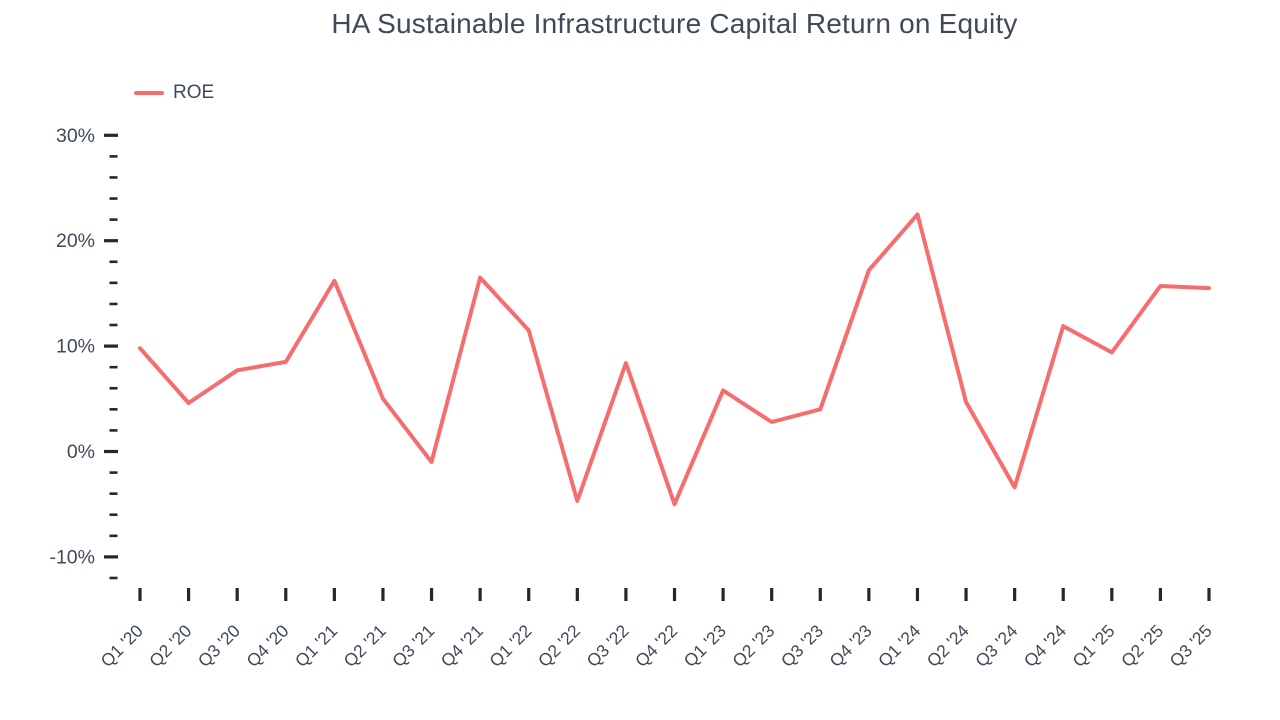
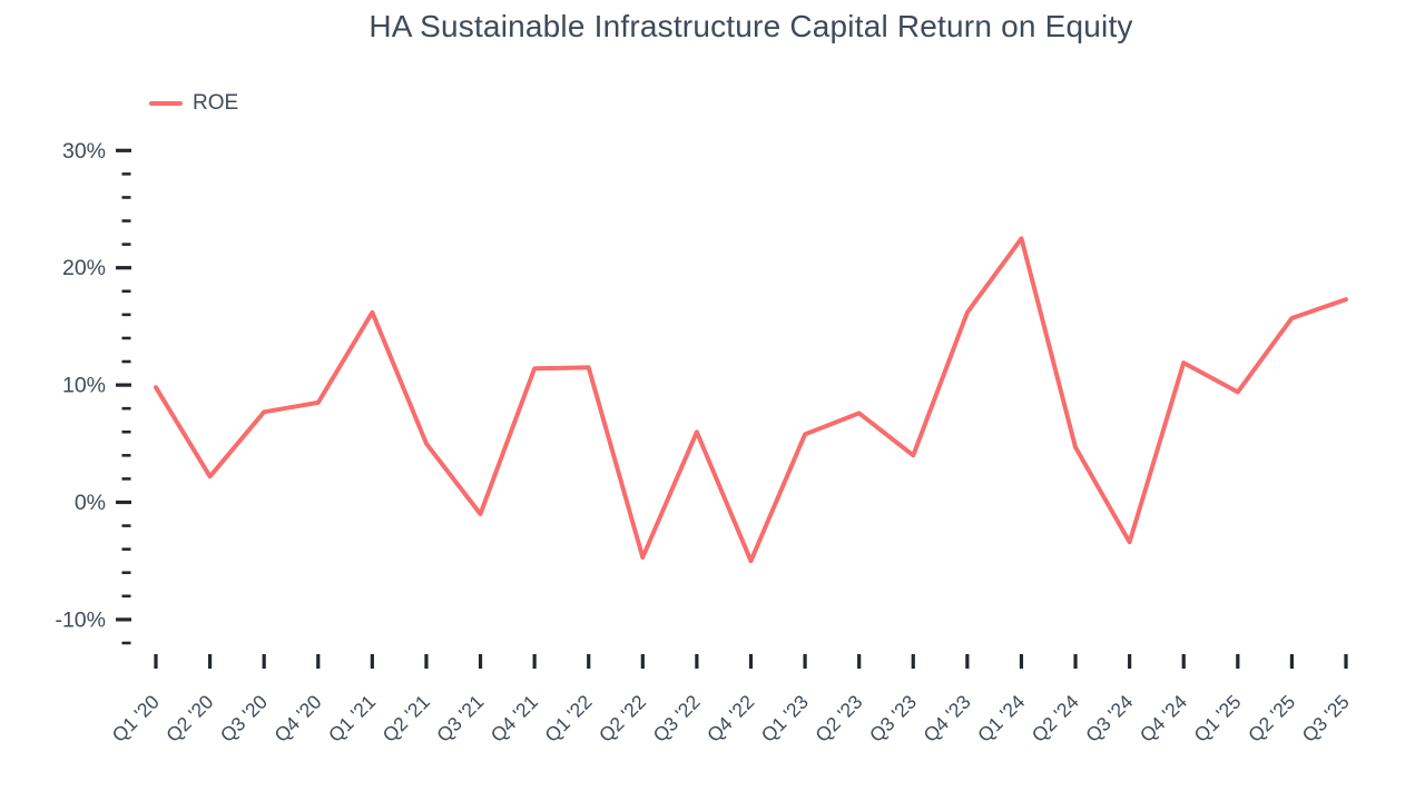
Q2 '20: 4.6% -> 2.2%
Q4 '21: 16.5% -> 11.4%
Q3 '22: 8.4% -> 6.0%
Q2 '23: 2.8% -> 7.6%
Q4 '23: 17.2% -> 16.2%
Q3 '25: 15.5% -> 17.3%
